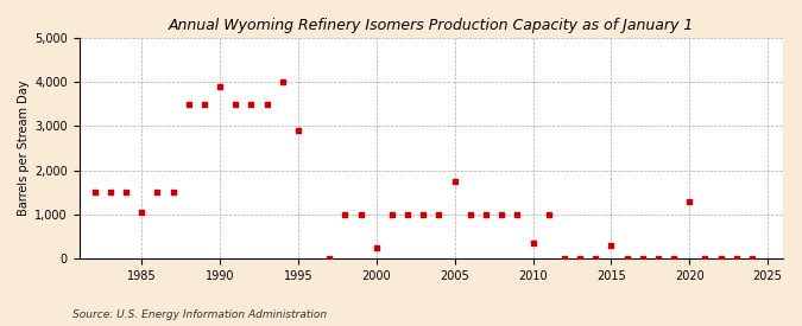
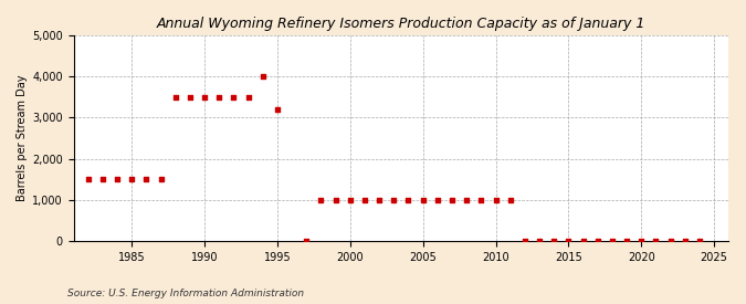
1985: 1,050 -> 1,500
1990: 3,900 -> 3,500
1995: 2,900 -> 3,200
2000: 250 -> 1,000
2005: 1,750 -> 1,000
2010: 350 -> 1,000
2015: 300 -> 10
2020: 1,300 -> 10
